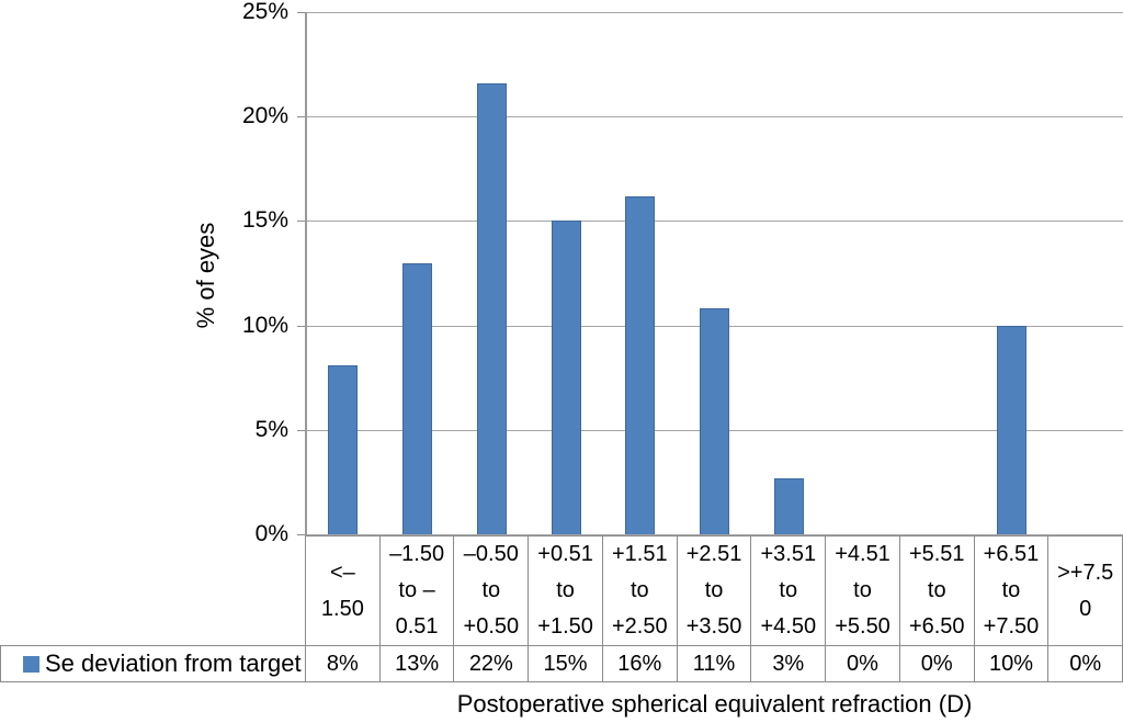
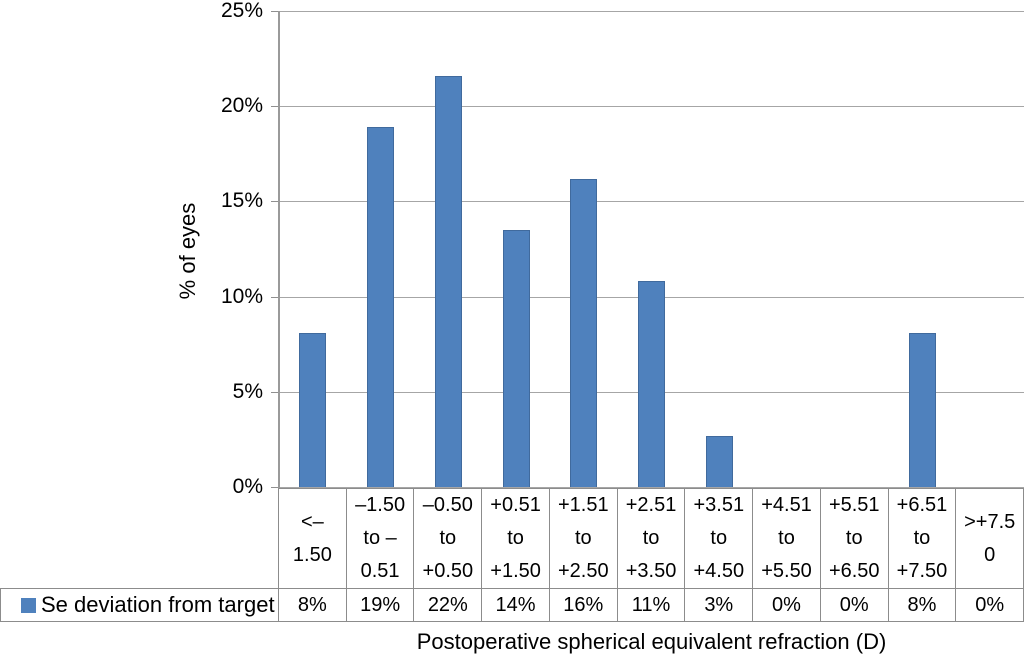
–1.50 to – 0.51: 13% -> 19%
+0.51 to +1.50: 15% -> 14%
+6.51 to +7.50: 10% -> 8%
